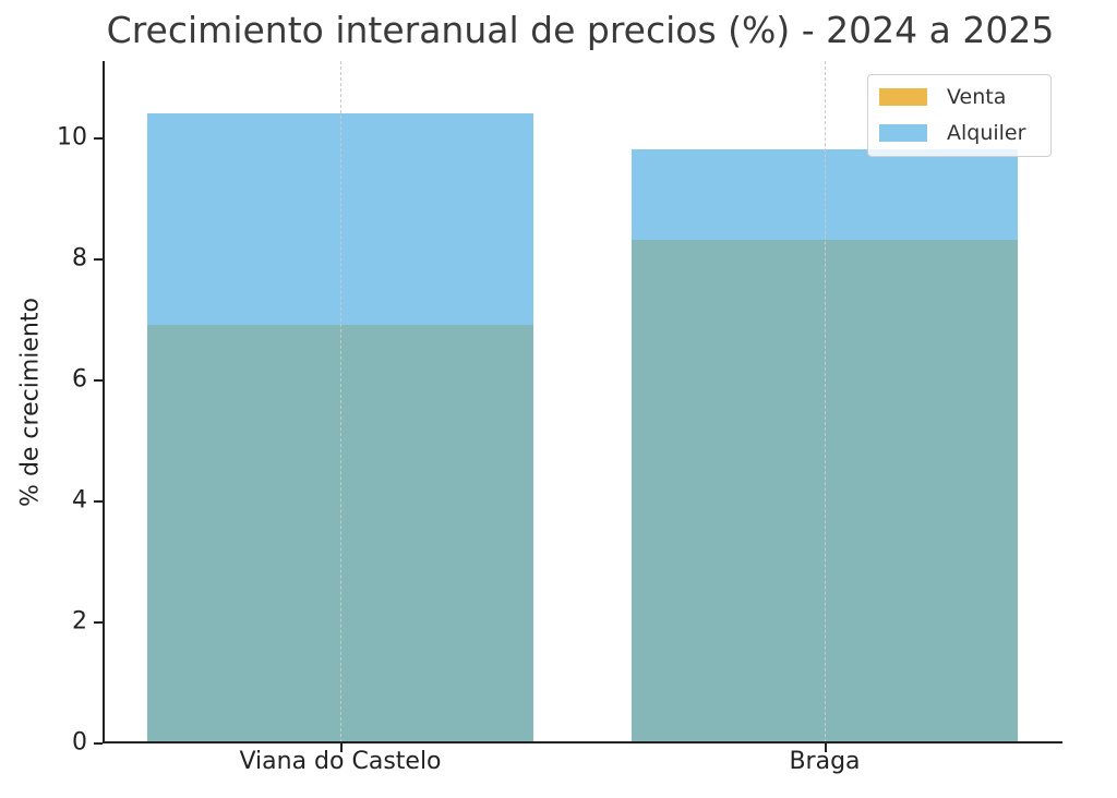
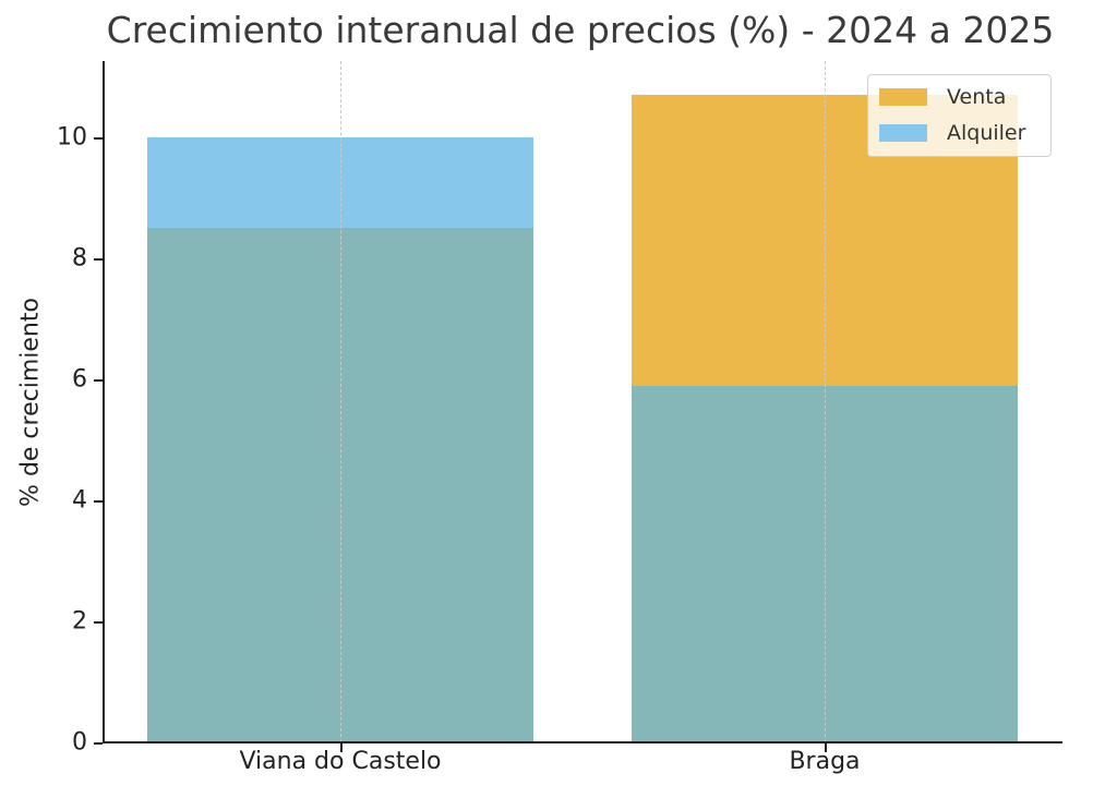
Venta/Viana do Castelo: 6.9 -> 8.5
Alquiler/Viana do Castelo: 10.4 -> 10.0
Venta/Braga: 8.3 -> 10.7
Alquiler/Braga: 9.8 -> 5.9
